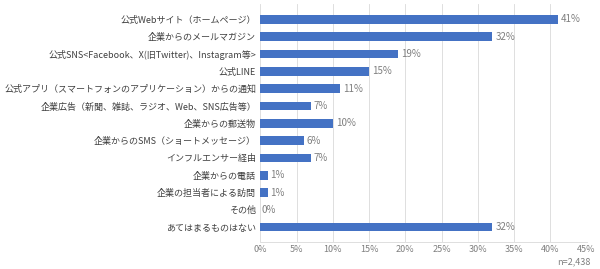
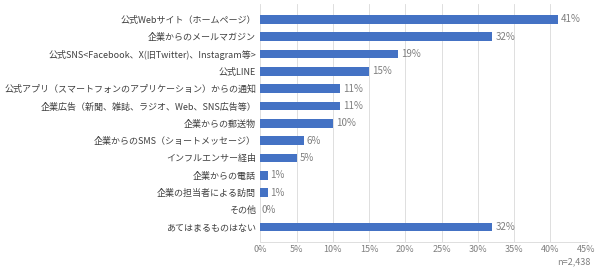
企業広告（新聞、雑誌、ラジオ、Web、SNS広告等）: 7% -> 11%
インフルエンサー経由: 7% -> 5%
